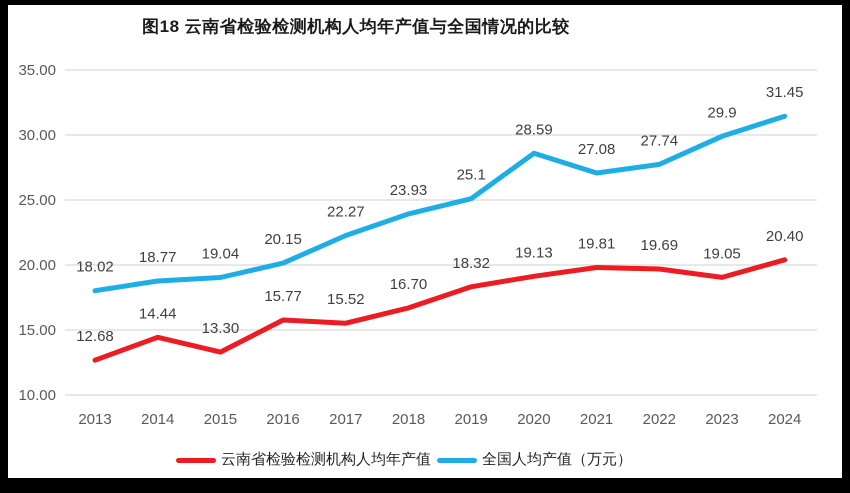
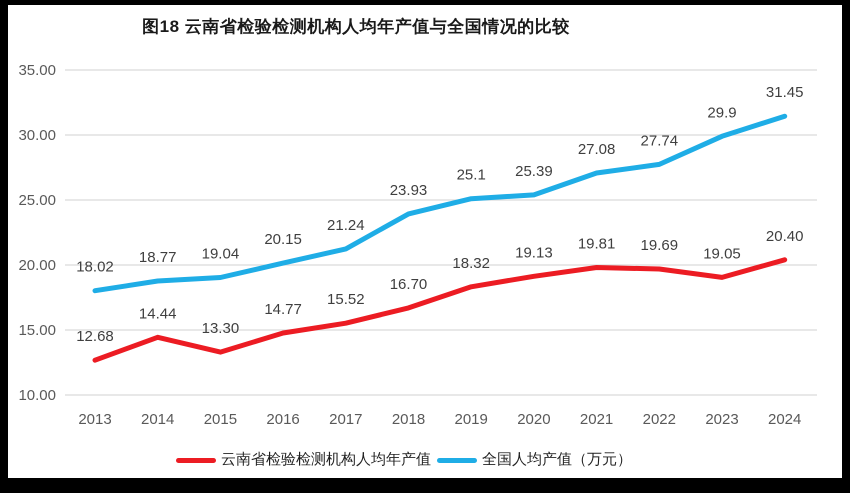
云南省检验检测机构人均年产值/2016: 15.77 -> 14.77
全国人均产值（万元）/2017: 22.27 -> 21.24
全国人均产值（万元）/2020: 28.59 -> 25.39
